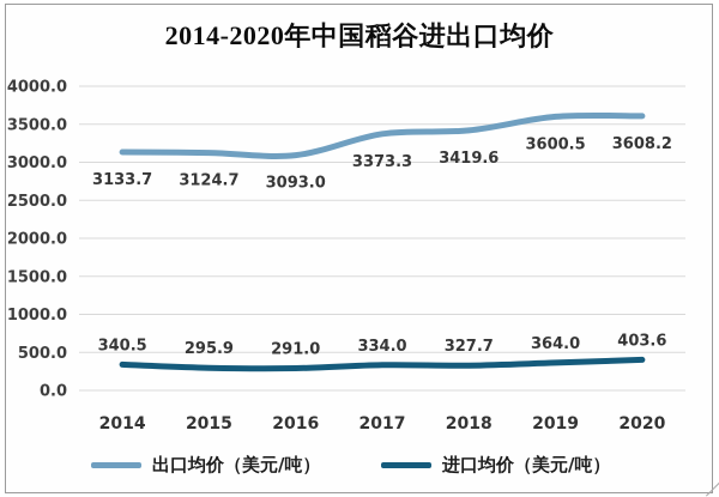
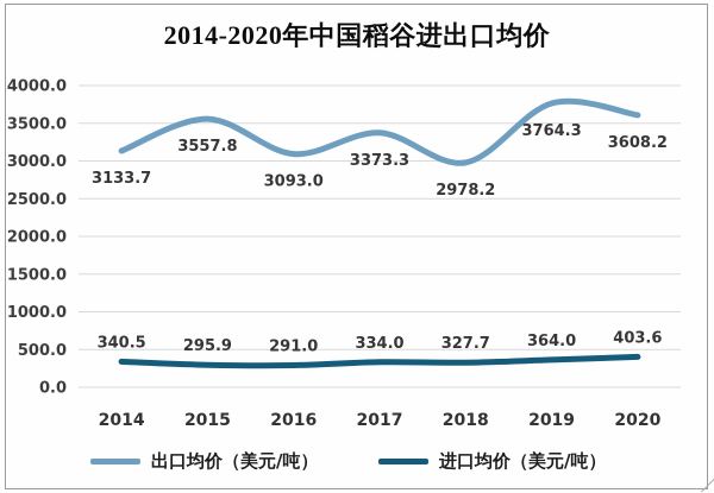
出口均价（美元/吨）/2015: 3124.7 -> 3557.8
出口均价（美元/吨）/2018: 3419.6 -> 2978.2
出口均价（美元/吨）/2019: 3600.5 -> 3764.3
